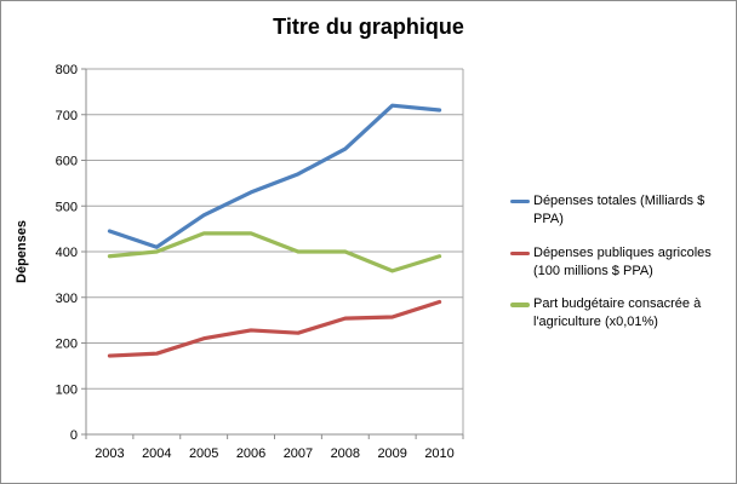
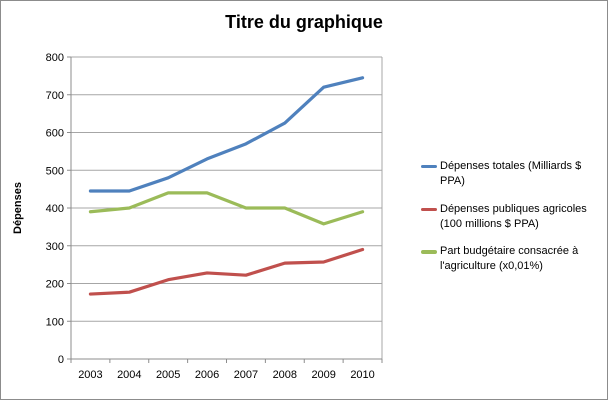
Dépenses totales (Milliards $ PPA)/2004: 410 -> 440
Dépenses totales (Milliards $ PPA)/2010: 710 -> 740
